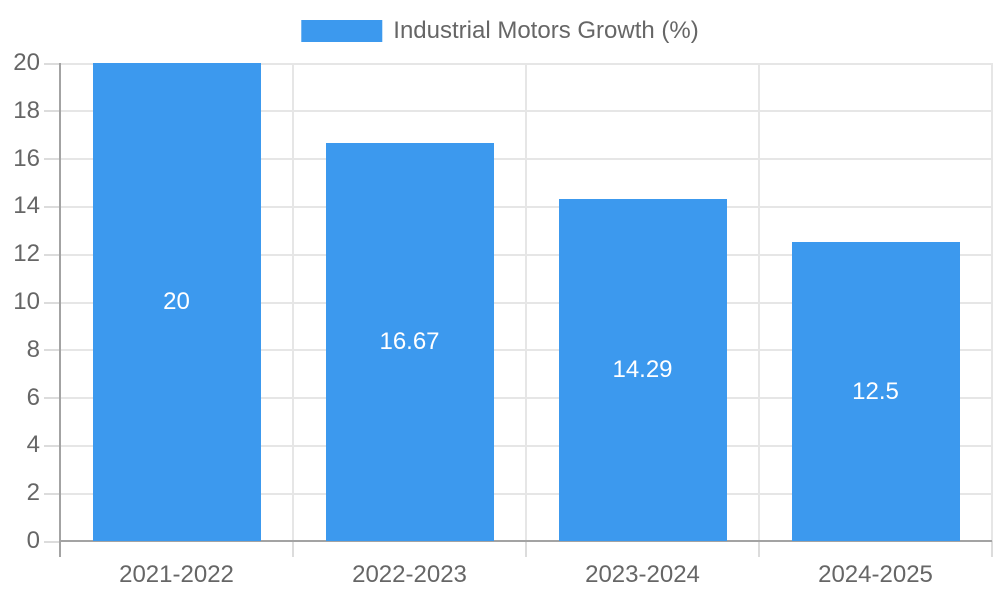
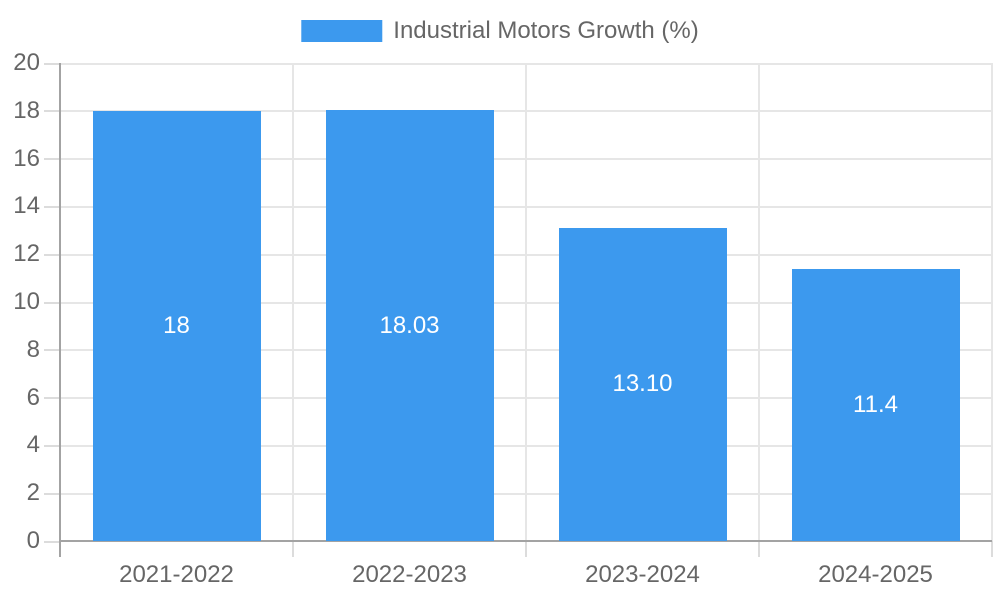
2021-2022: 20 -> 18
2022-2023: 16.67 -> 18.03
2023-2024: 14.29 -> 13.10
2024-2025: 12.5 -> 11.4
